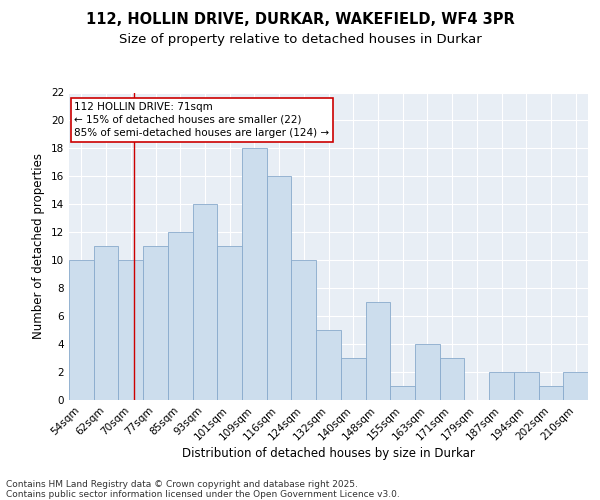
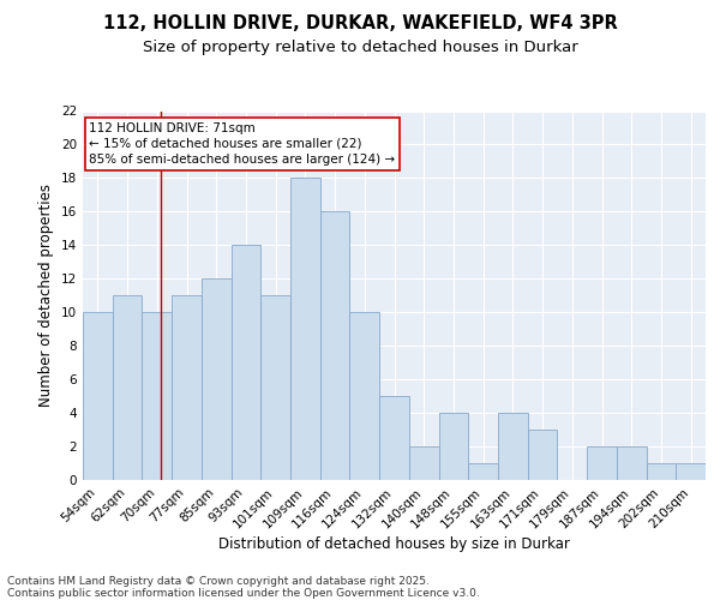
140sqm: 3 -> 2
148sqm: 7 -> 4
210sqm: 2 -> 1
